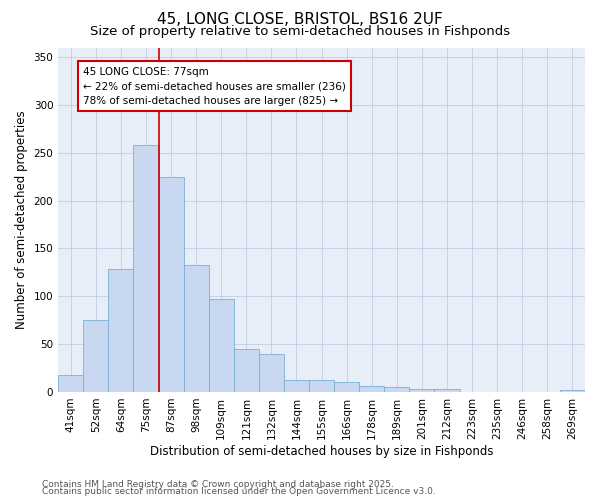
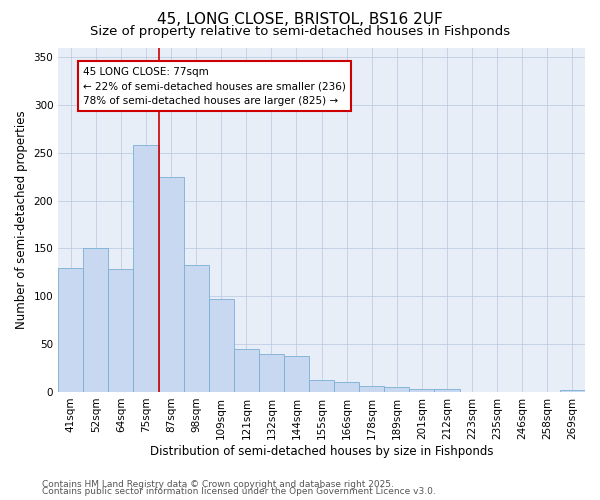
41sqm: 18 -> 130
52sqm: 75 -> 150
144sqm: 13 -> 38
